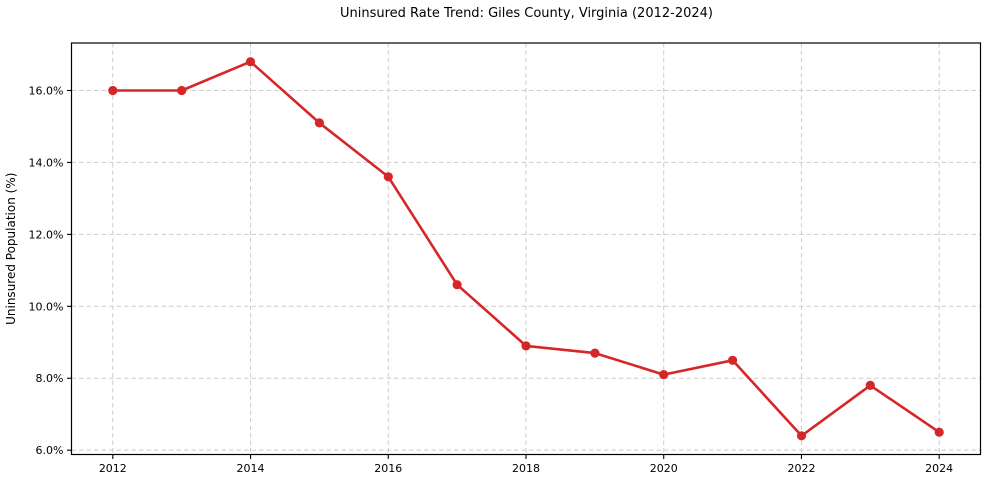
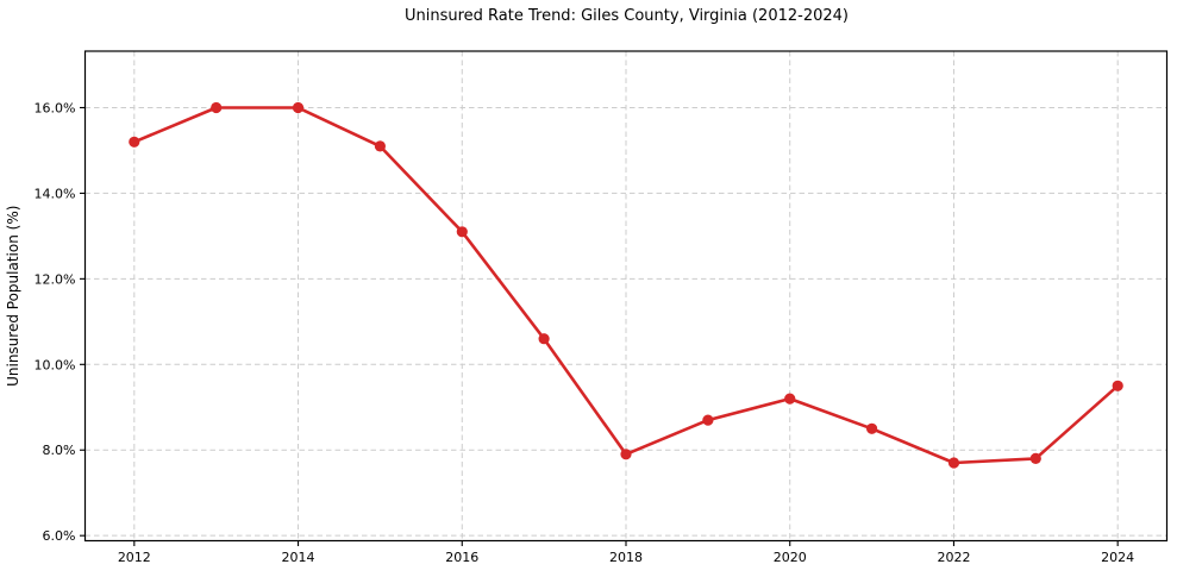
2012: 16.0% -> 15.2%
2014: 16.8% -> 16.0%
2016: 13.6% -> 13.1%
2018: 8.9% -> 7.9%
2020: 8.1% -> 9.2%
2022: 6.4% -> 7.7%
2024: 6.5% -> 9.5%
